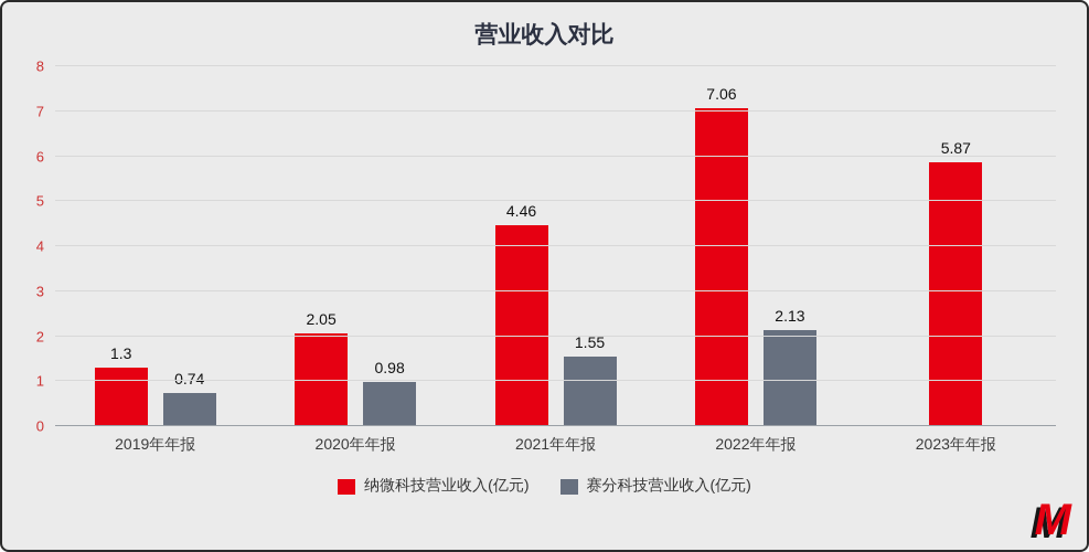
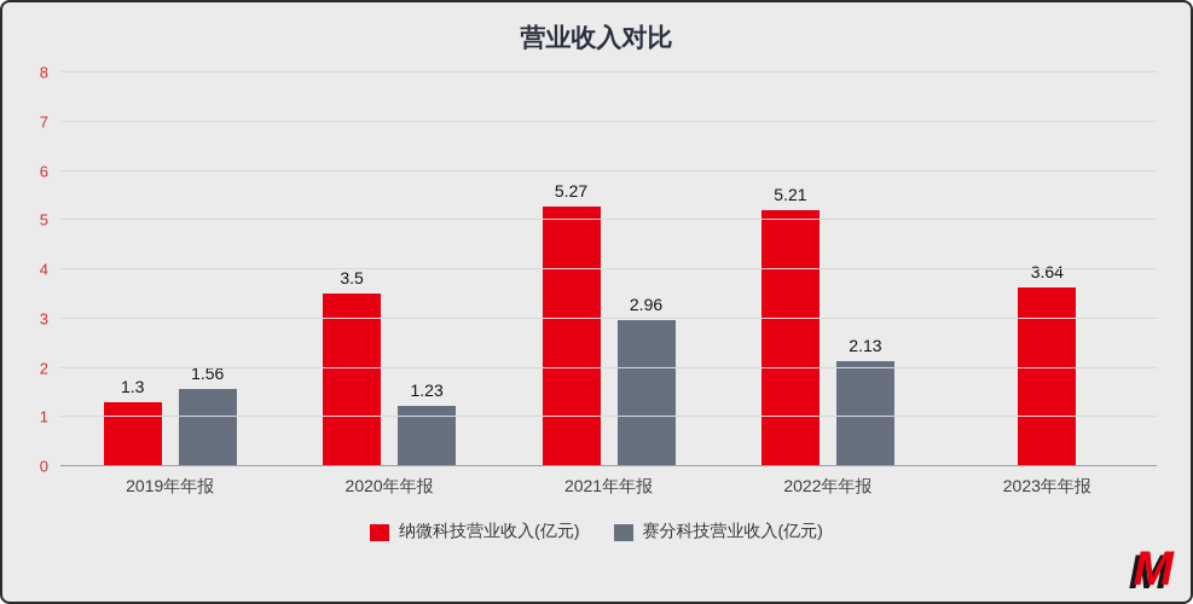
赛分科技营业收入(亿元)/2019年年报: 0.74 -> 1.56
纳微科技营业收入(亿元)/2020年年报: 2.05 -> 3.5
赛分科技营业收入(亿元)/2020年年报: 0.98 -> 1.23
纳微科技营业收入(亿元)/2021年年报: 4.46 -> 5.27
赛分科技营业收入(亿元)/2021年年报: 1.55 -> 2.96
纳微科技营业收入(亿元)/2022年年报: 7.06 -> 5.21
纳微科技营业收入(亿元)/2023年年报: 5.87 -> 3.64
